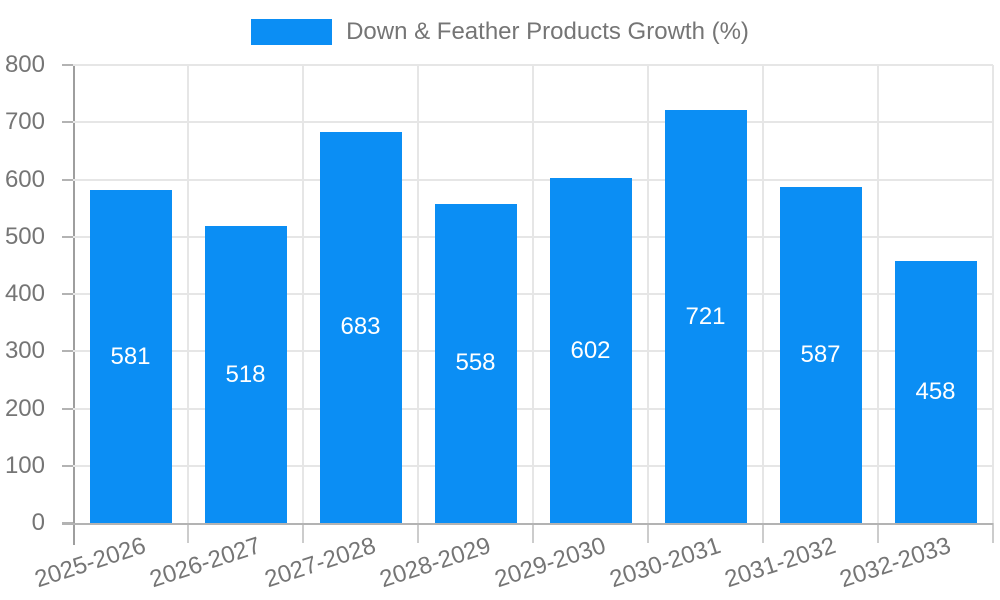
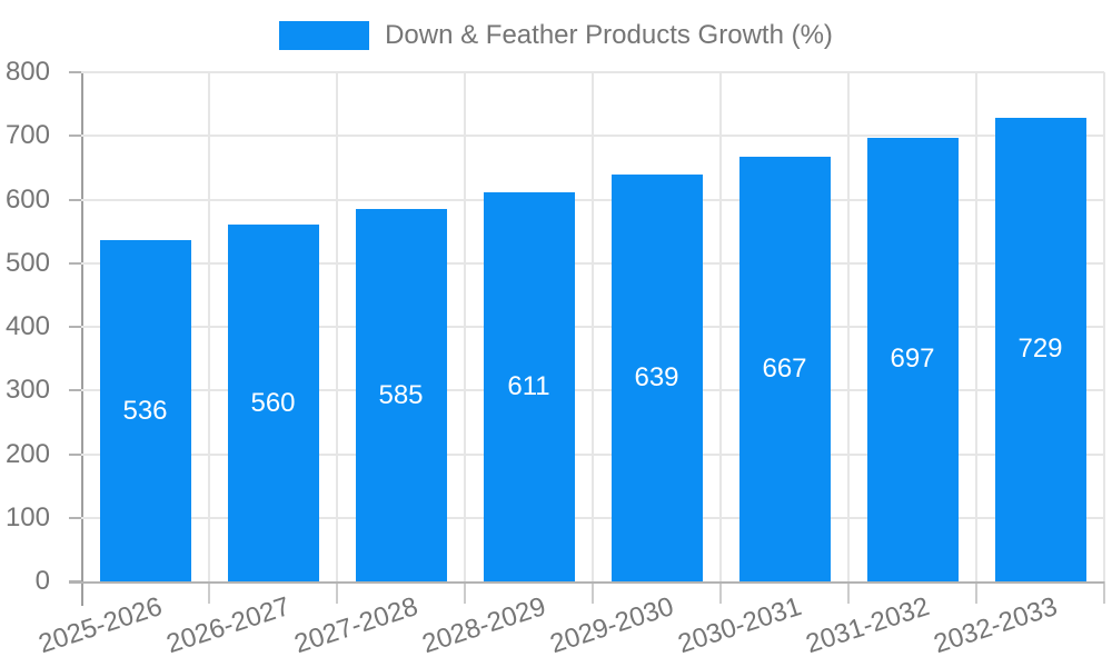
2025-2026: 581 -> 536
2026-2027: 518 -> 560
2027-2028: 683 -> 585
2028-2029: 558 -> 611
2029-2030: 602 -> 639
2030-2031: 721 -> 667
2031-2032: 587 -> 697
2032-2033: 458 -> 729
